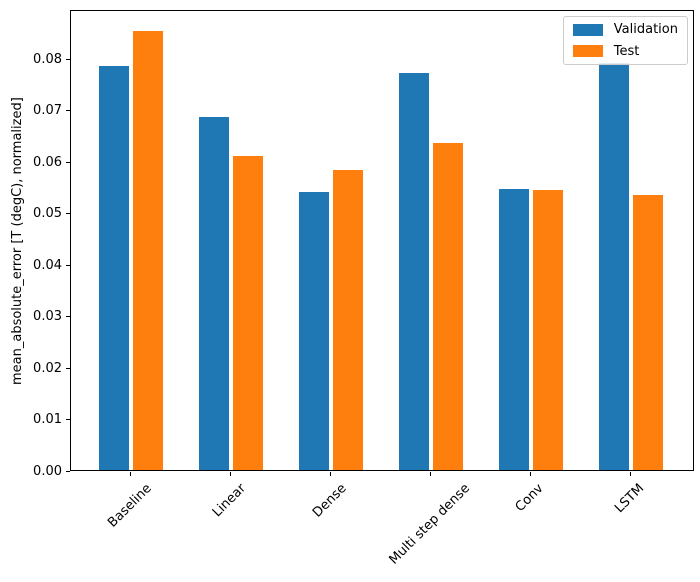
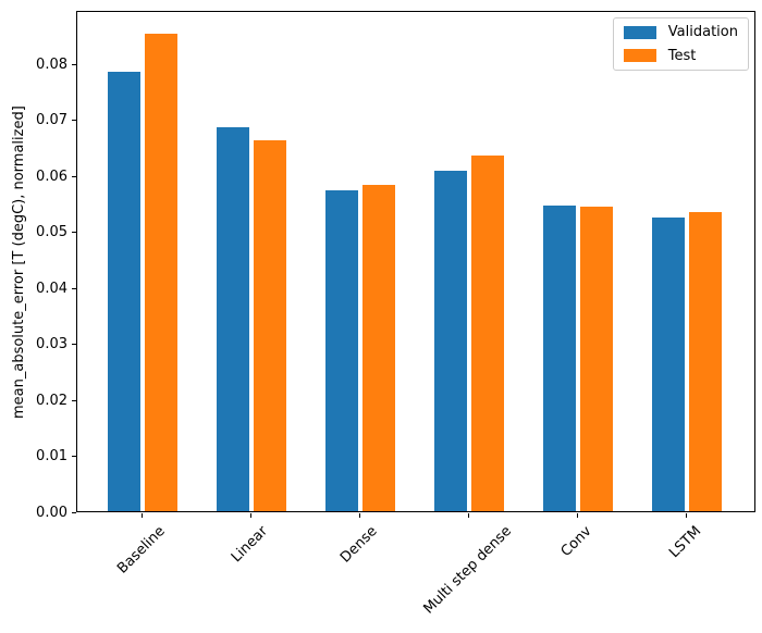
Test/Linear: 0.061 -> 0.066
Validation/Dense: 0.054 -> 0.057
Validation/Multi step dense: 0.077 -> 0.061
Validation/LSTM: 0.079 -> 0.052
